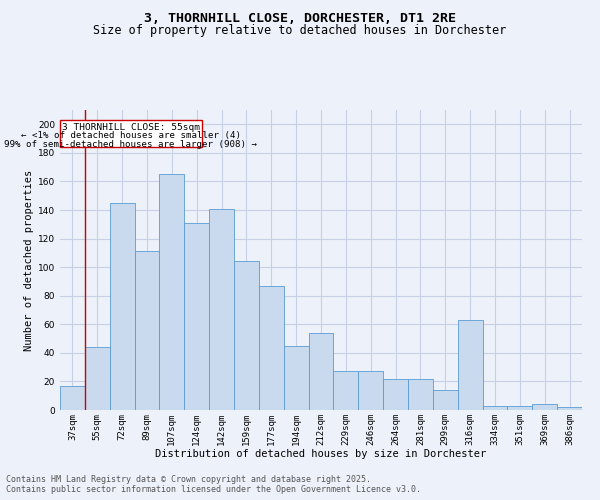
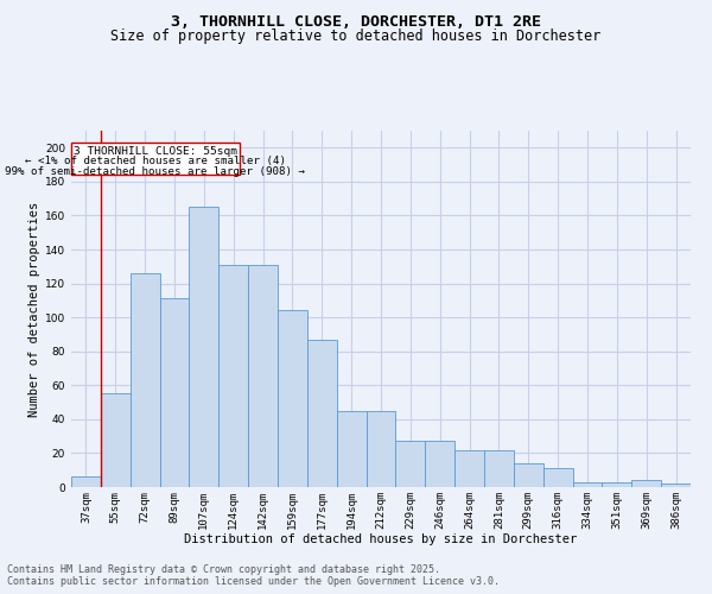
37sqm: 17 -> 6
55sqm: 44 -> 55
72sqm: 145 -> 126
142sqm: 141 -> 131
212sqm: 54 -> 45
316sqm: 63 -> 11
